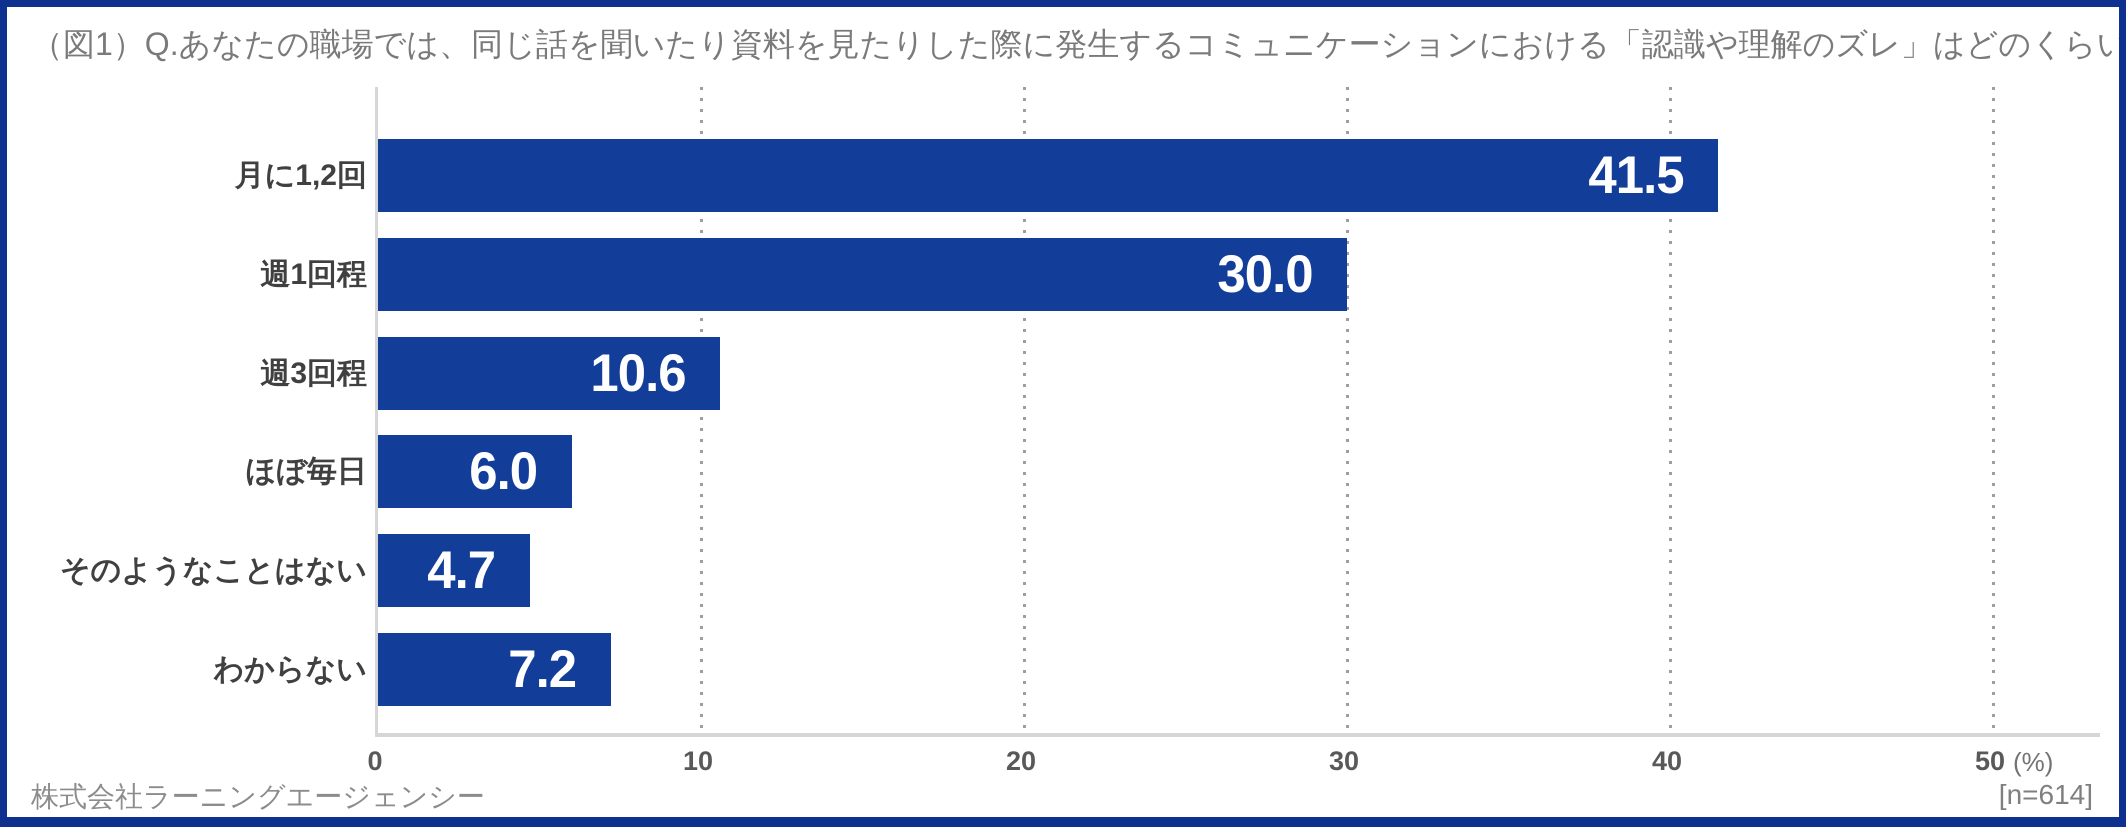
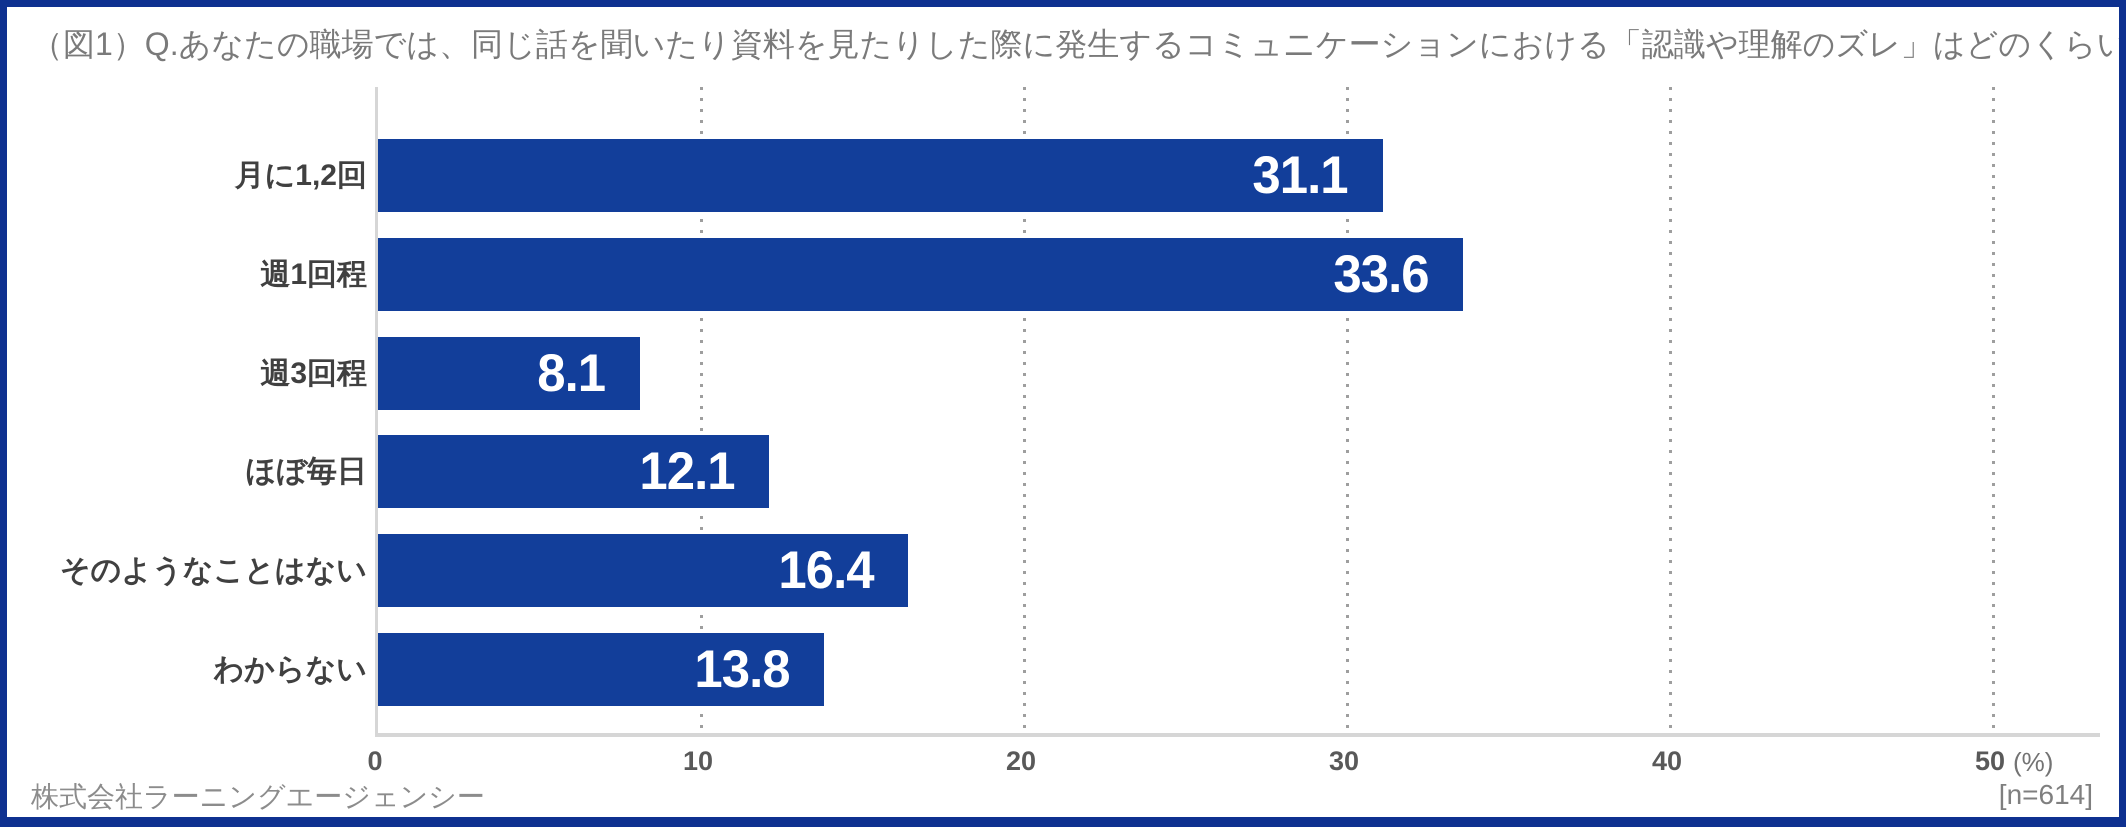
月に1,2回: 41.5 -> 31.1
週1回程: 30.0 -> 33.6
週3回程: 10.6 -> 8.1
ほぼ毎日: 6.0 -> 12.1
そのようなことはない: 4.7 -> 16.4
わからない: 7.2 -> 13.8
